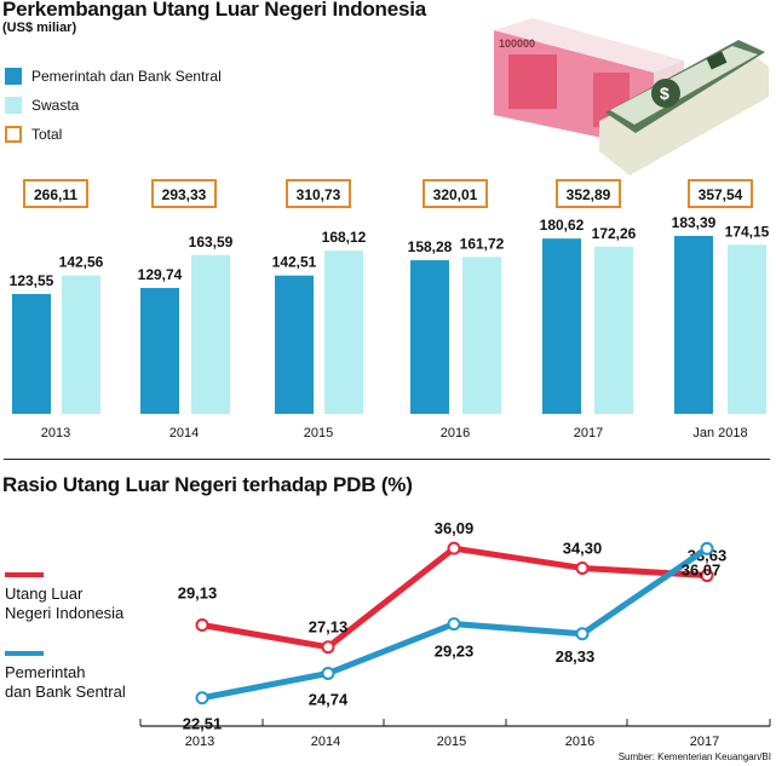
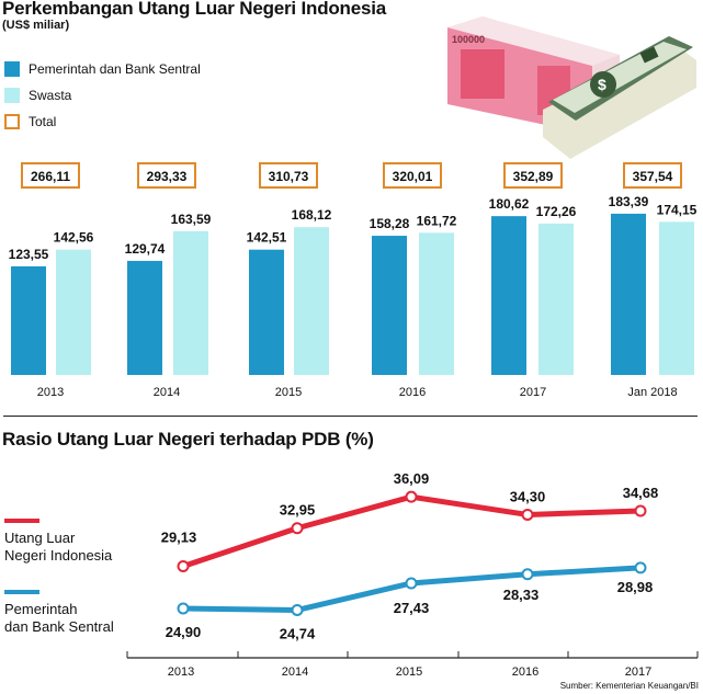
Rasio Utang Luar Negeri terhadap PDB (%)/Pemerintah dan Bank Sentral/2013: 22,51 -> 24,90
Rasio Utang Luar Negeri terhadap PDB (%)/Utang Luar Negeri Indonesia/2014: 27,13 -> 32,95
Rasio Utang Luar Negeri terhadap PDB (%)/Pemerintah dan Bank Sentral/2015: 29,23 -> 27,43
Rasio Utang Luar Negeri terhadap PDB (%)/Utang Luar Negeri Indonesia/2017: 33,63 -> 34,68
Rasio Utang Luar Negeri terhadap PDB (%)/Pemerintah dan Bank Sentral/2017: 36,07 -> 28,98
